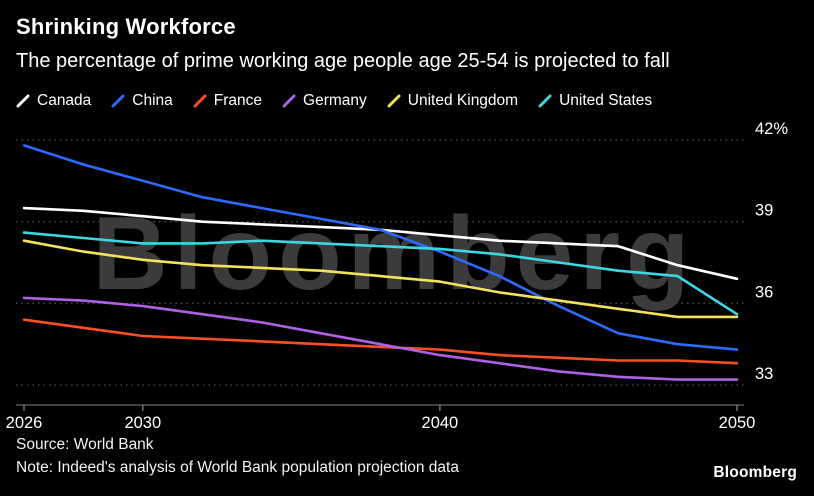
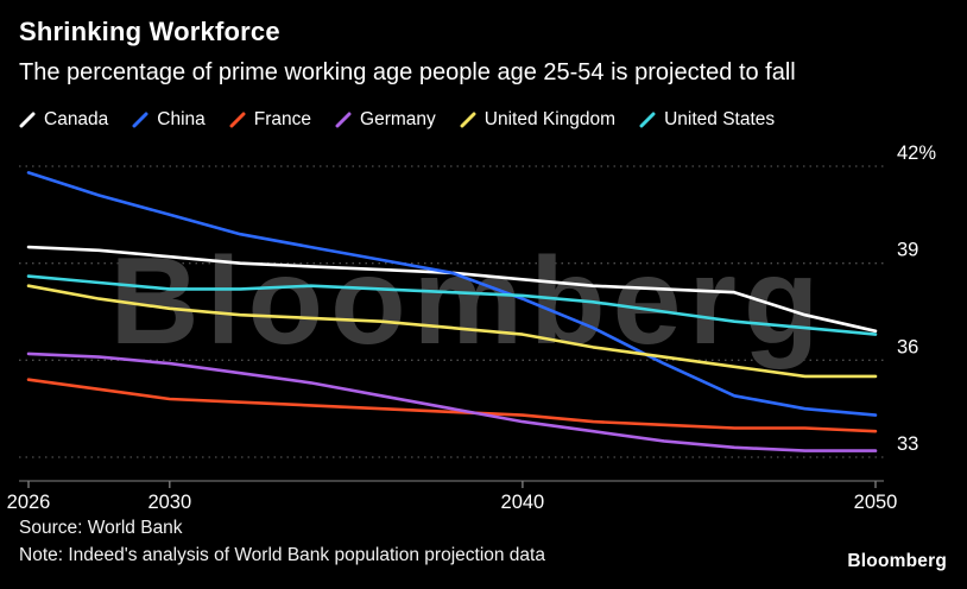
United States/2050: 35.6% -> 36.8%
